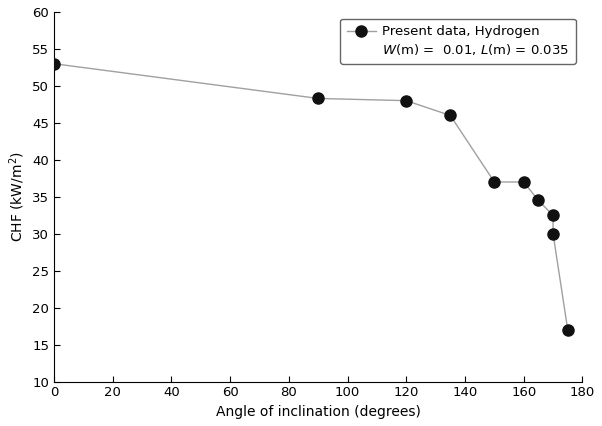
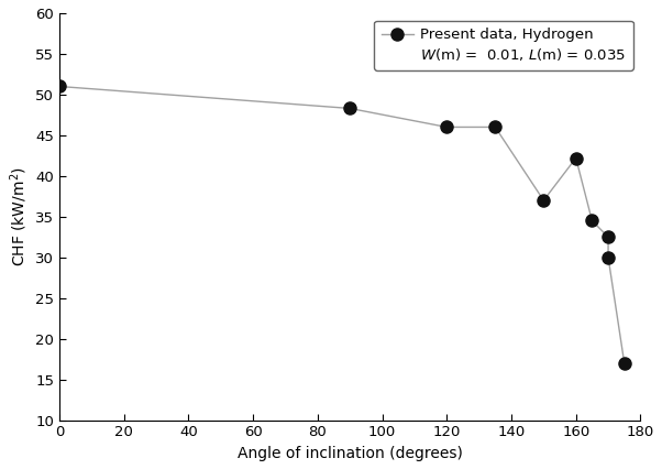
0: 53.0 -> 51.0
120: 48.0 -> 46.0
160: 37.0 -> 42.2
